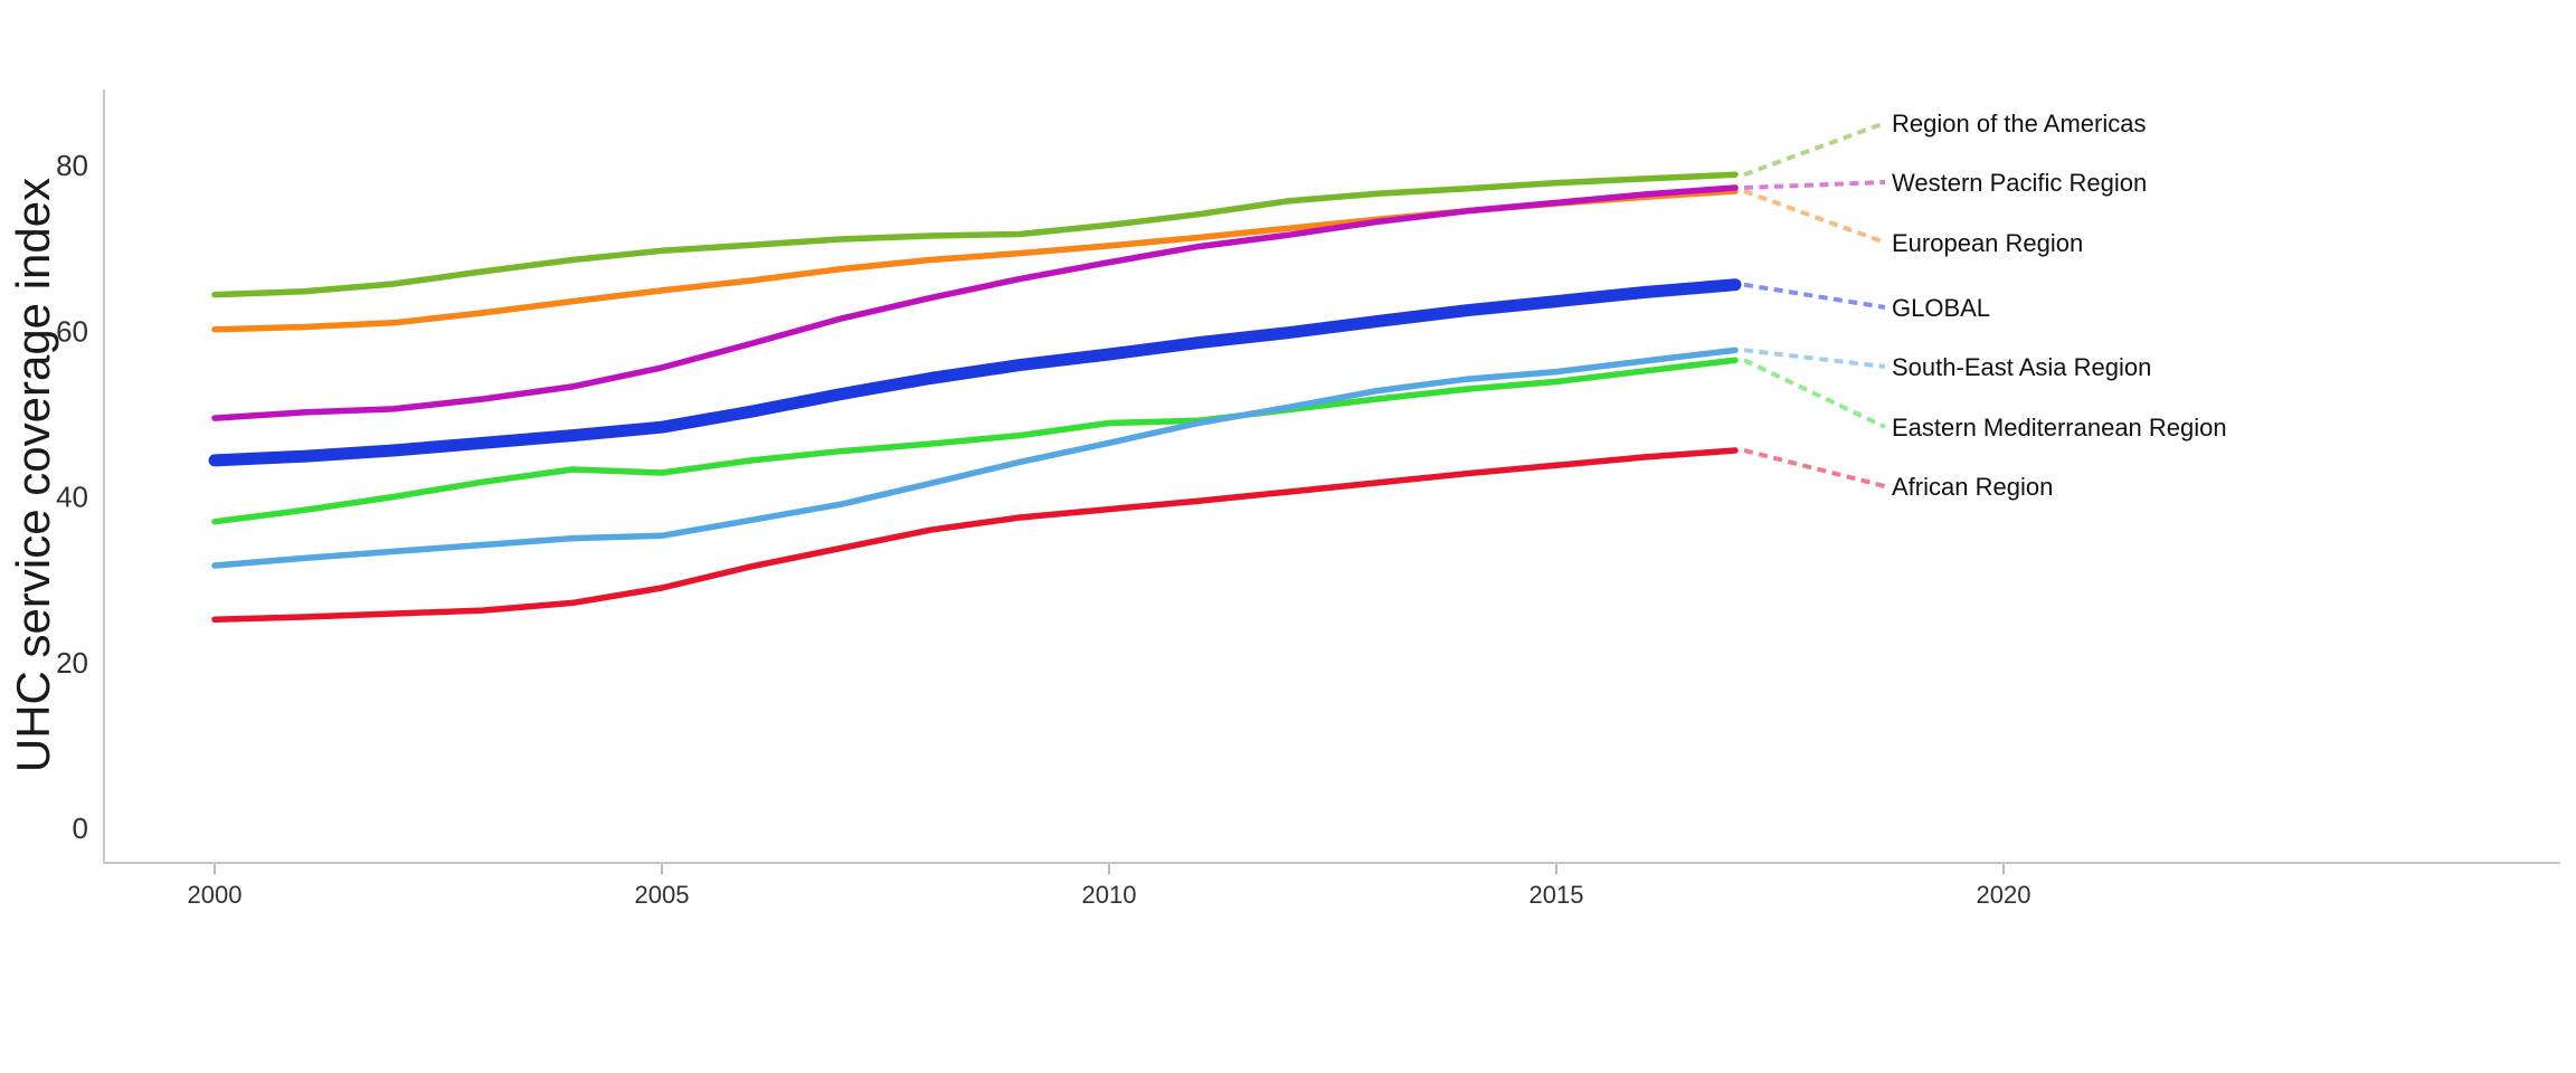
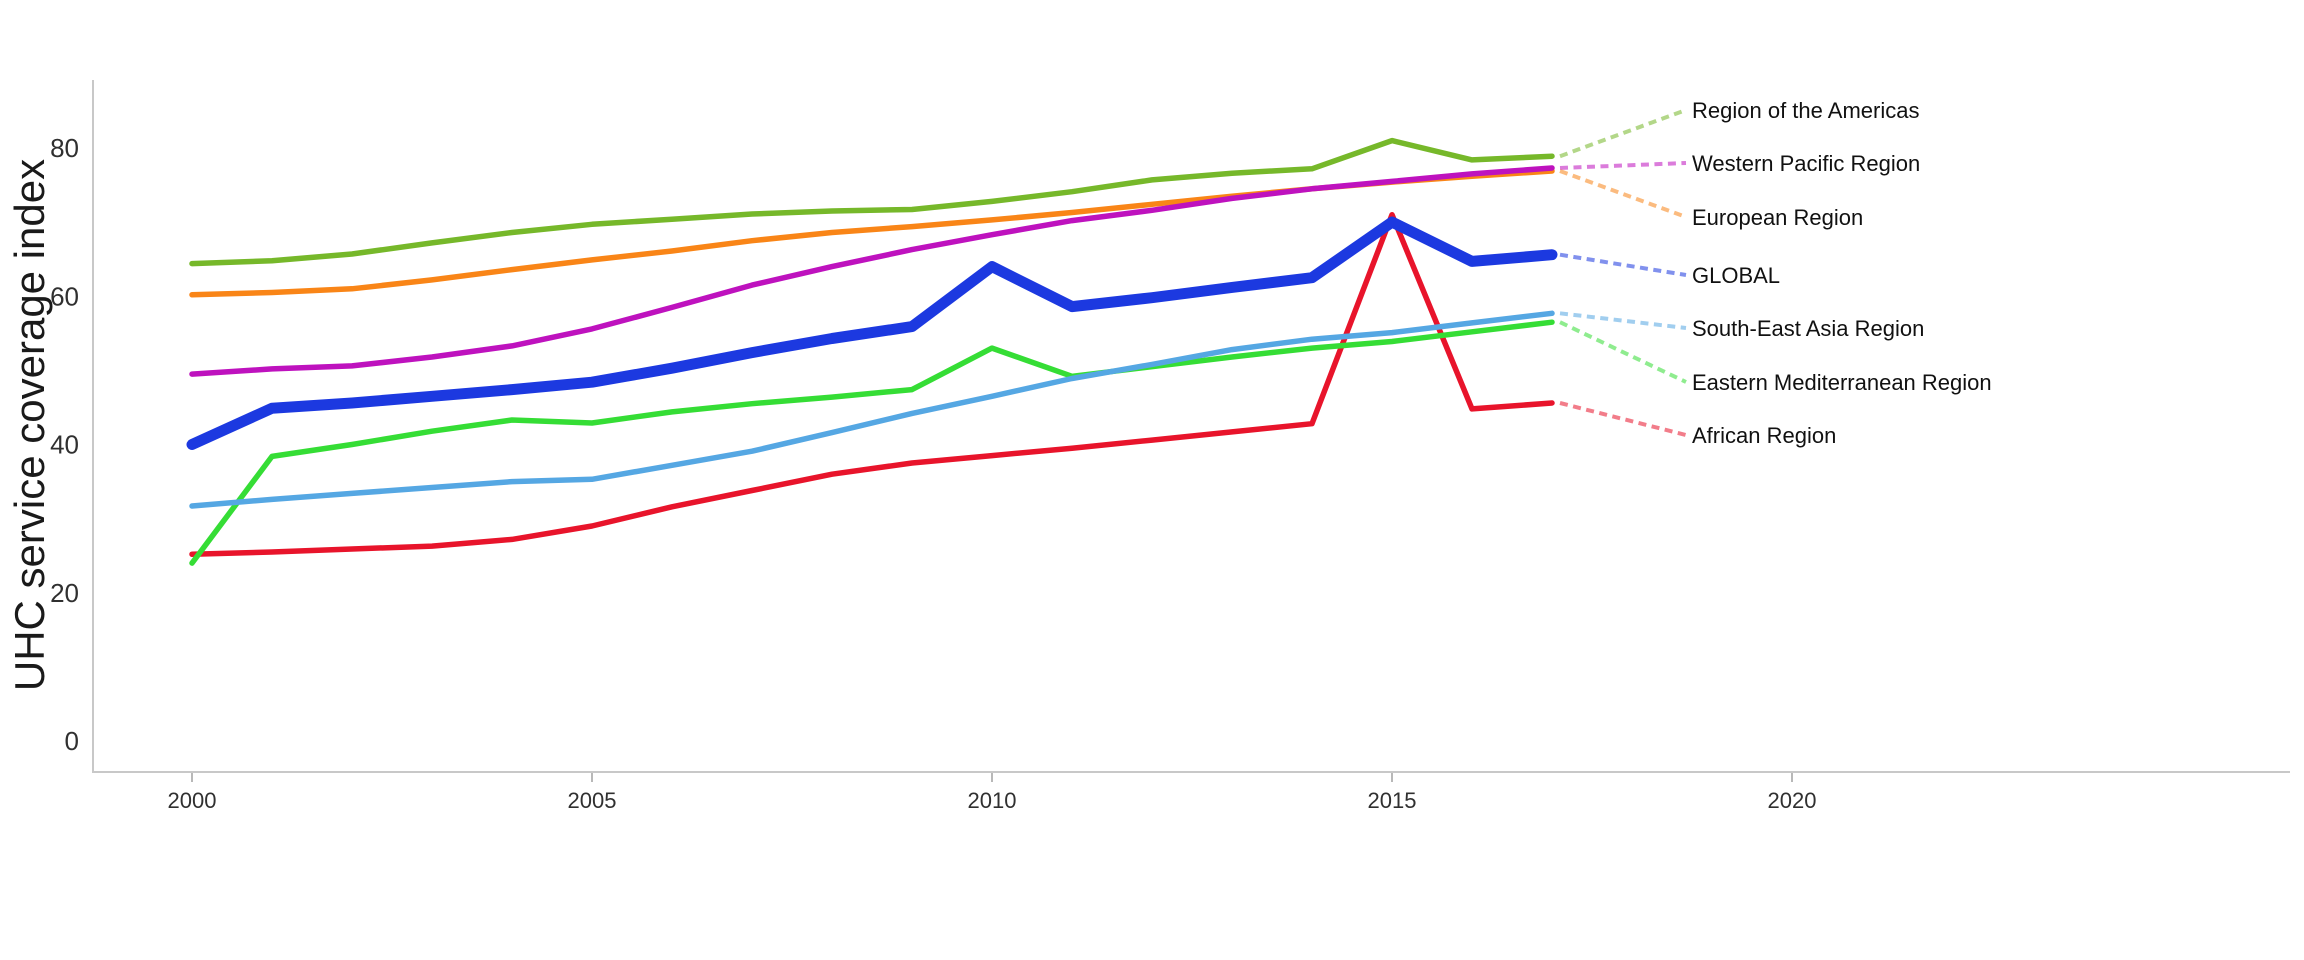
GLOBAL/2000: 44 -> 40
Eastern Mediterranean Region/2000: 37 -> 24
GLOBAL/2010: 57 -> 64
Eastern Mediterranean Region/2010: 49 -> 53
Region of the Americas/2015: 78 -> 81
GLOBAL/2015: 64 -> 70
African Region/2015: 44 -> 71
